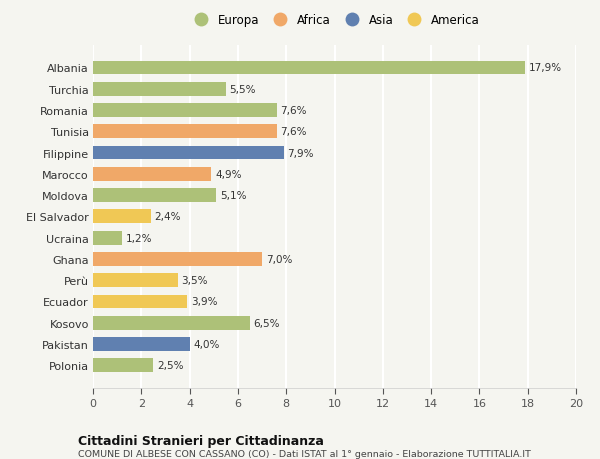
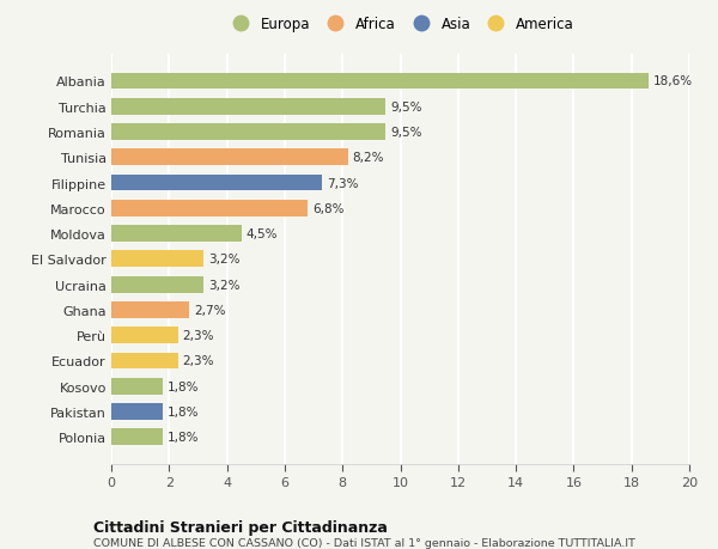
Albania: 17,9% -> 18,6%
Turchia: 5,5% -> 9,5%
Romania: 7,6% -> 9,5%
Tunisia: 7,6% -> 8,2%
Filippine: 7,9% -> 7,3%
Marocco: 4,9% -> 6,8%
Moldova: 5,1% -> 4,5%
El Salvador: 2,4% -> 3,2%
Ucraina: 1,2% -> 3,2%
Ghana: 7,0% -> 2,7%
Perù: 3,5% -> 2,3%
Ecuador: 3,9% -> 2,3%
Kosovo: 6,5% -> 1,8%
Pakistan: 4,0% -> 1,8%
Polonia: 2,5% -> 1,8%
